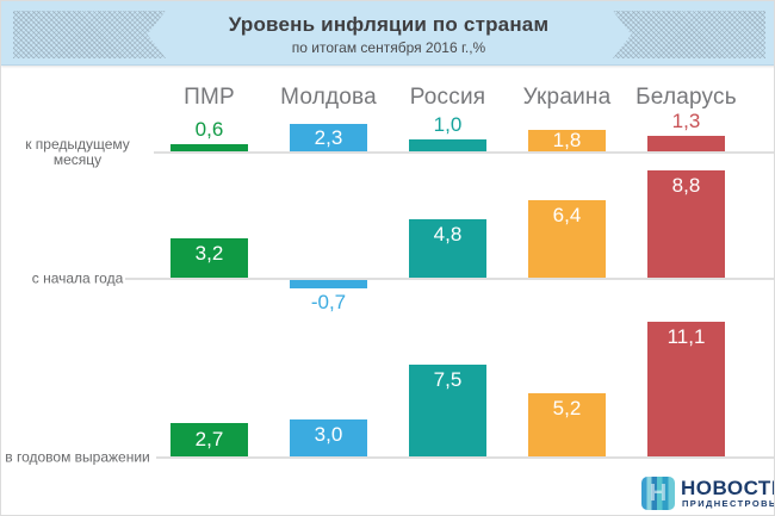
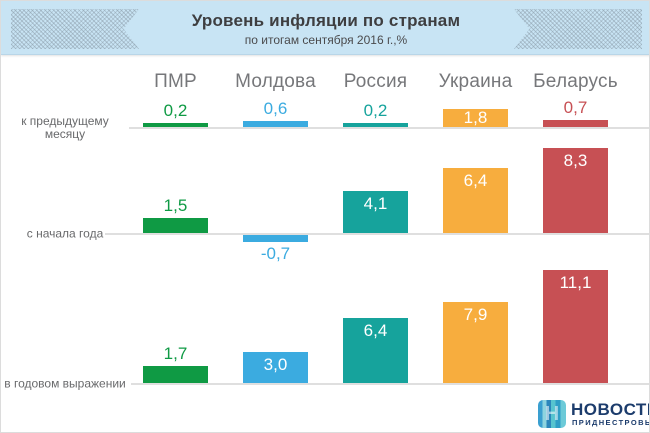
к предыдущему месяцу/ПМР: 0,6 -> 0,2
с начала года/ПМР: 3,2 -> 1,5
в годовом выражении/ПМР: 2,7 -> 1,7
к предыдущему месяцу/Молдова: 2,3 -> 0,6
к предыдущему месяцу/Россия: 1,0 -> 0,2
с начала года/Россия: 4,8 -> 4,1
в годовом выражении/Россия: 7,5 -> 6,4
в годовом выражении/Украина: 5,2 -> 7,9
к предыдущему месяцу/Беларусь: 1,3 -> 0,7
с начала года/Беларусь: 8,8 -> 8,3
